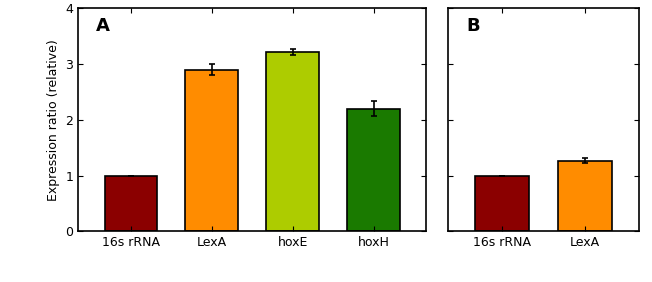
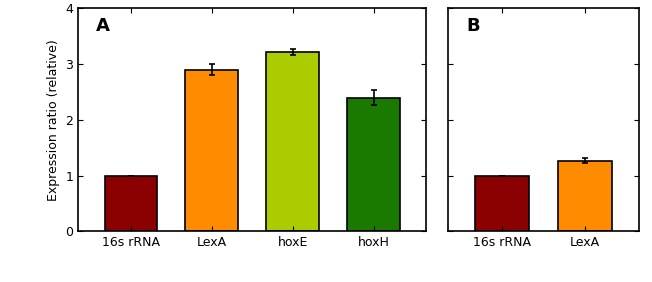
hoxH: 2.20 -> 2.40
